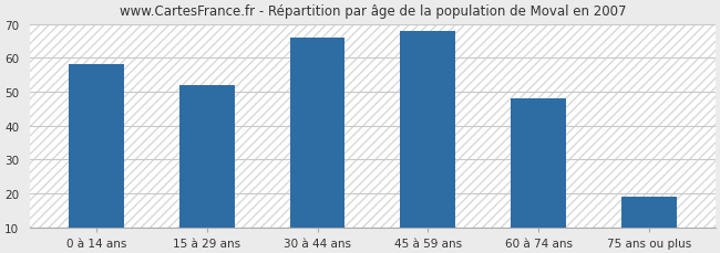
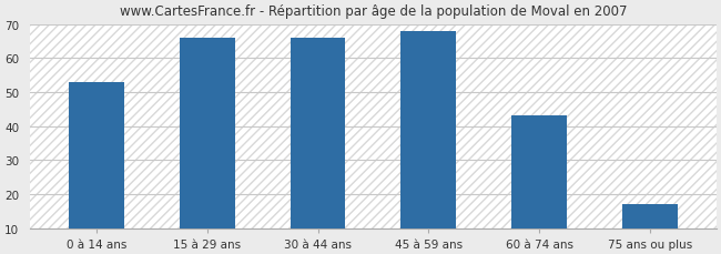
0 à 14 ans: 58 -> 53
15 à 29 ans: 52 -> 66
60 à 74 ans: 48 -> 43
75 ans ou plus: 19 -> 17
